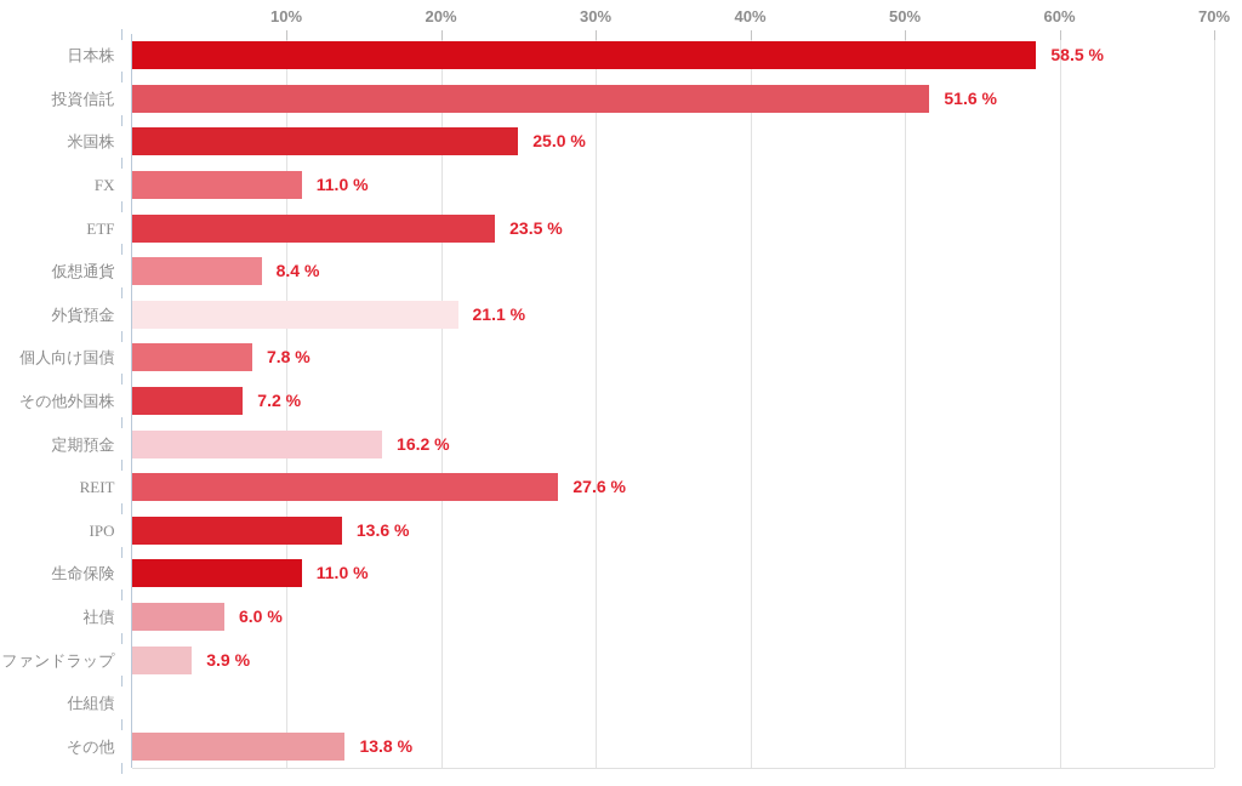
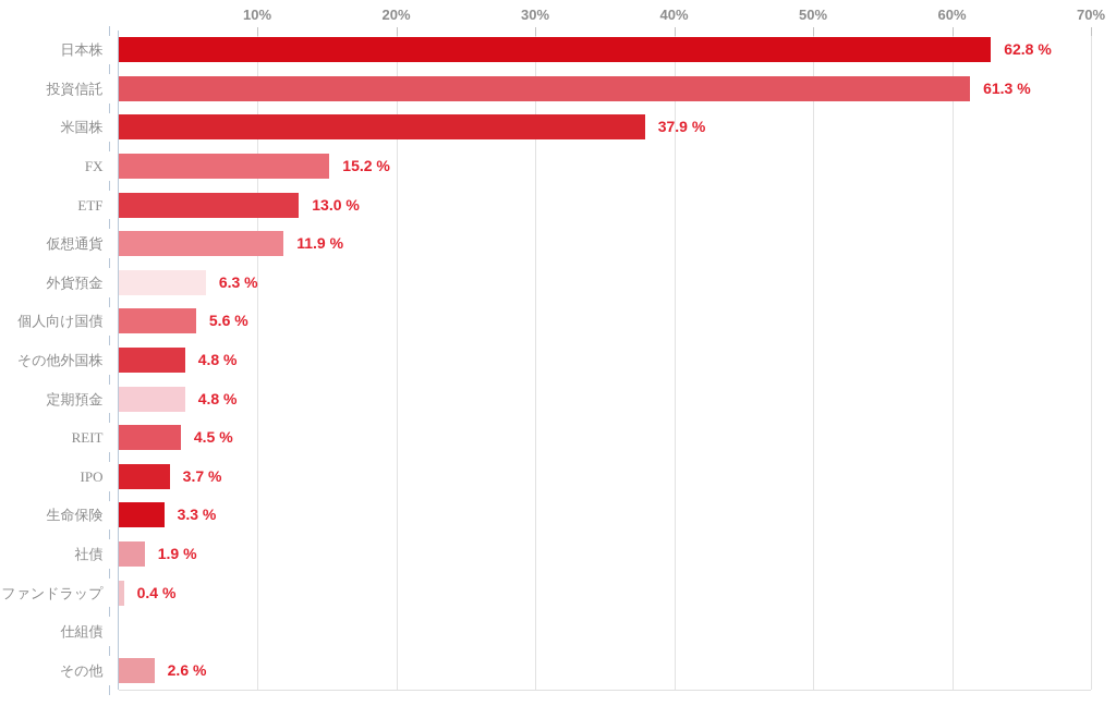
日本株: 58.5 -> 62.8
投資信託: 51.6 -> 61.3
米国株: 25.0 -> 37.9
FX: 11.0 -> 15.2
ETF: 23.5 -> 13.0
仮想通貨: 8.4 -> 11.9
外貨預金: 21.1 -> 6.3
個人向け国債: 7.8 -> 5.6
その他外国株: 7.2 -> 4.8
定期預金: 16.2 -> 4.8
REIT: 27.6 -> 4.5
IPO: 13.6 -> 3.7
生命保険: 11.0 -> 3.3
社債: 6.0 -> 1.9
ファンドラップ: 3.9 -> 0.4
その他: 13.8 -> 2.6
